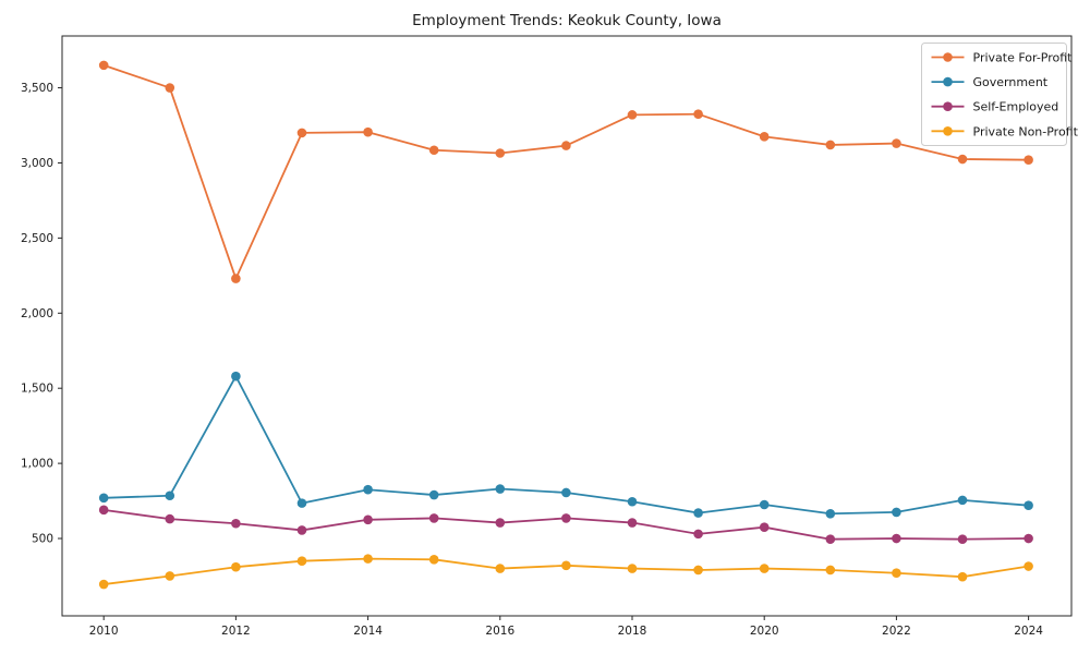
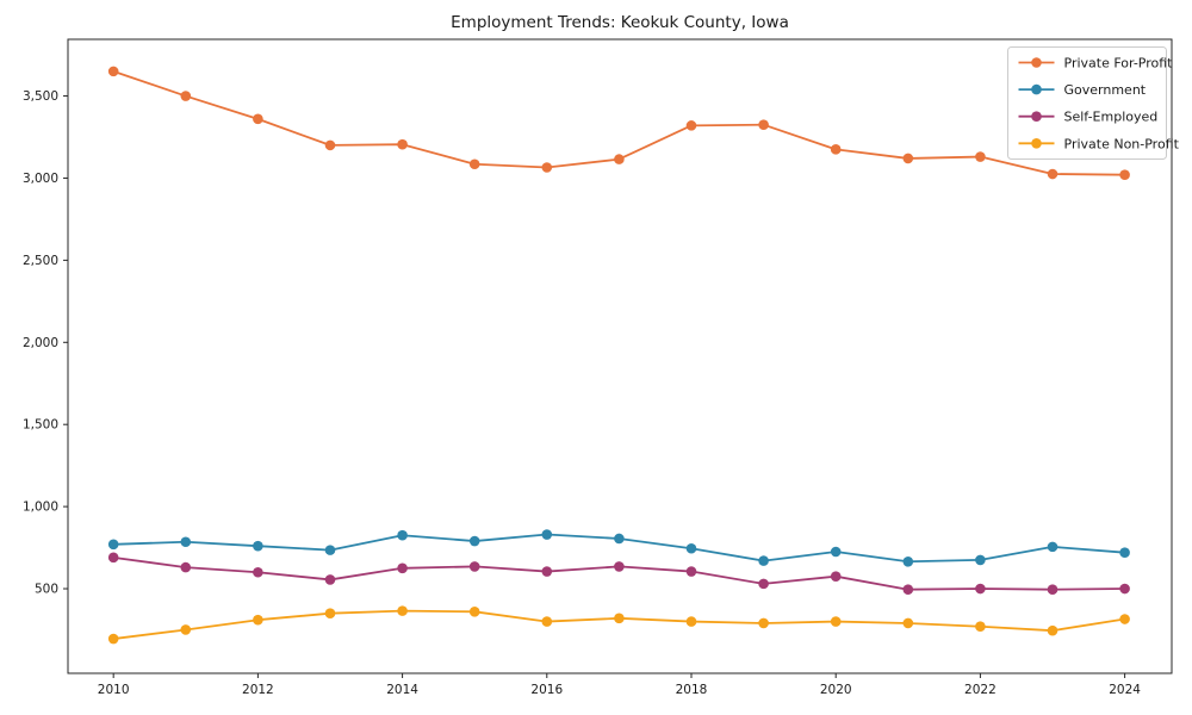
Private For-Profit/2012: 2230 -> 3360
Government/2012: 1580 -> 760
